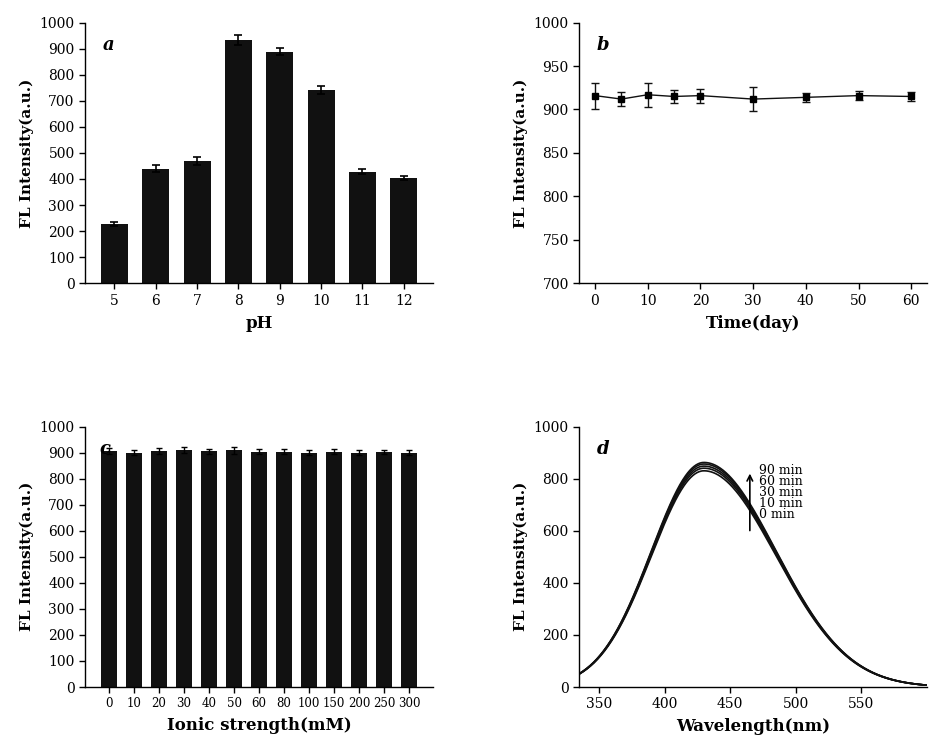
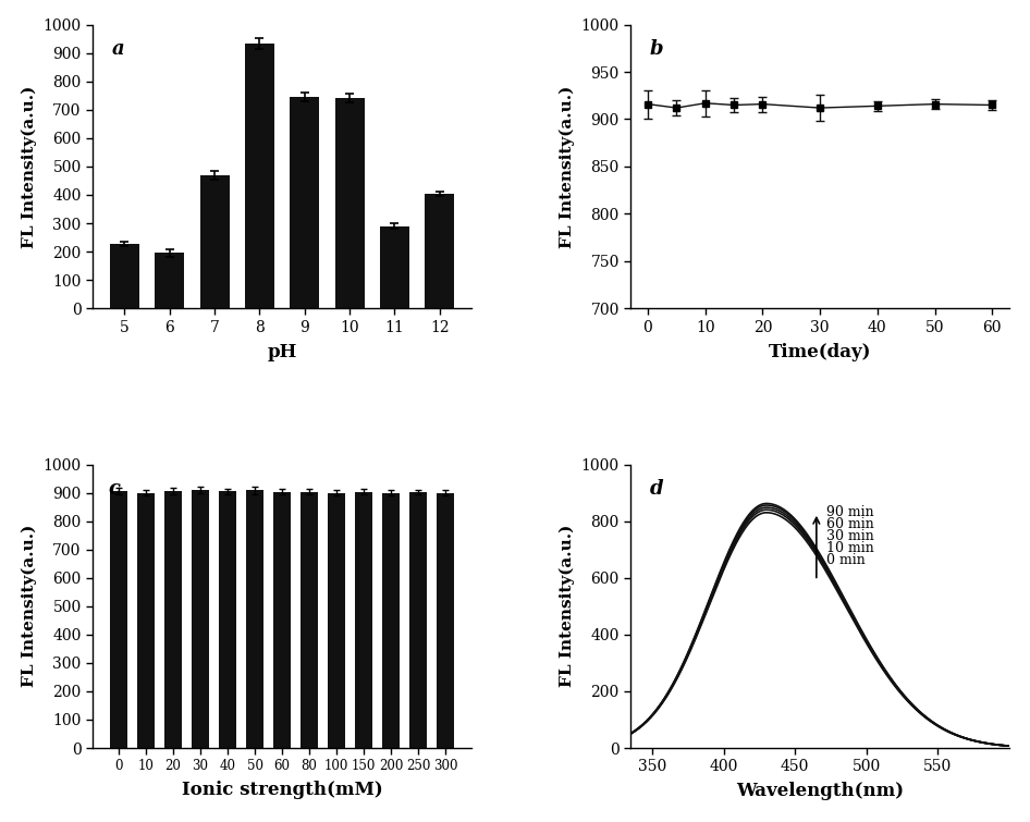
6: 440 -> 195
9: 888 -> 745
11: 428 -> 290
